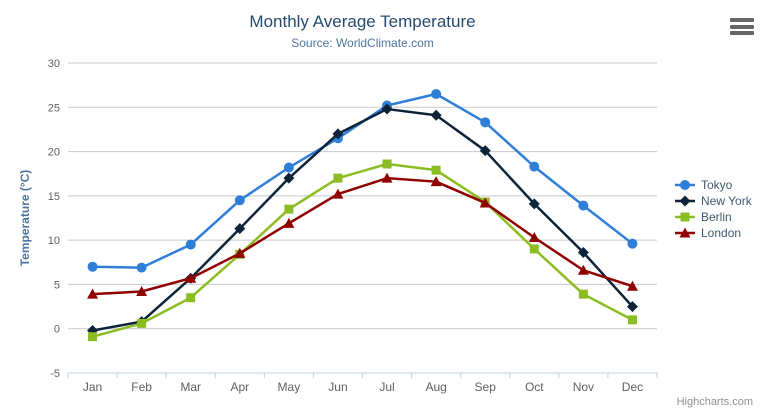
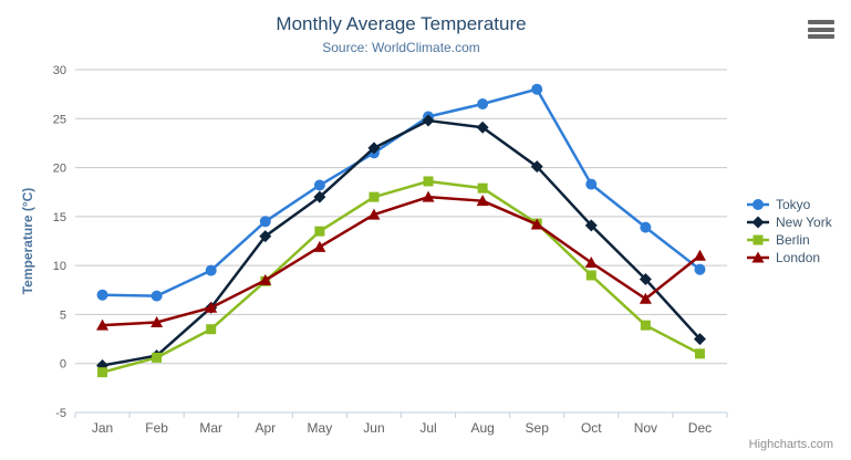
New York/Apr: 11 -> 13
Tokyo/Sep: 23 -> 28
London/Dec: 5 -> 11
